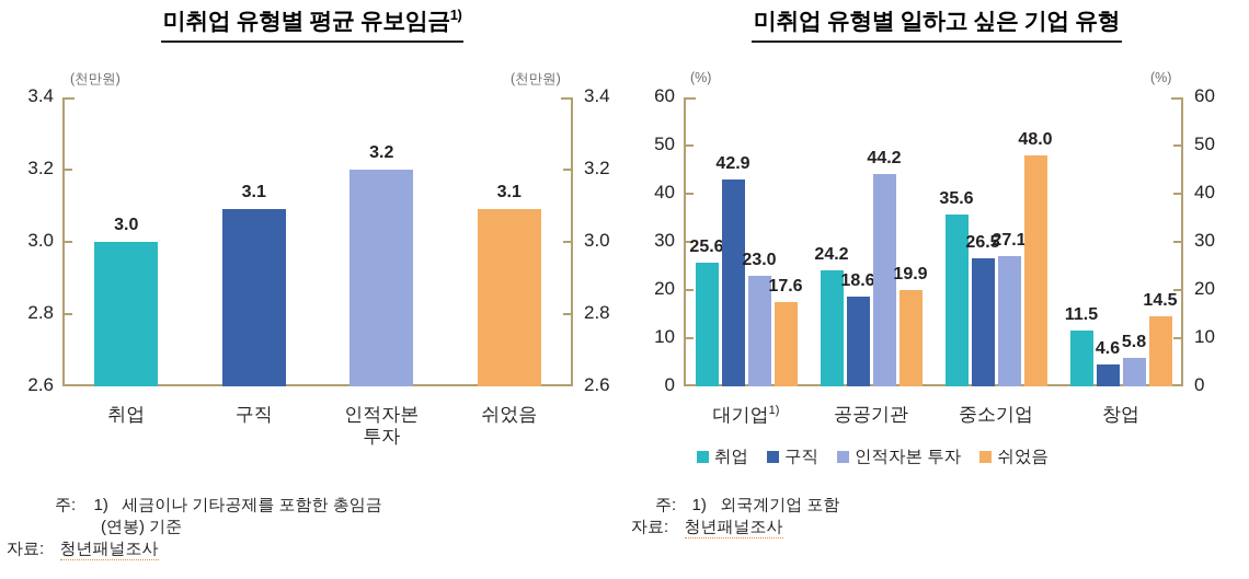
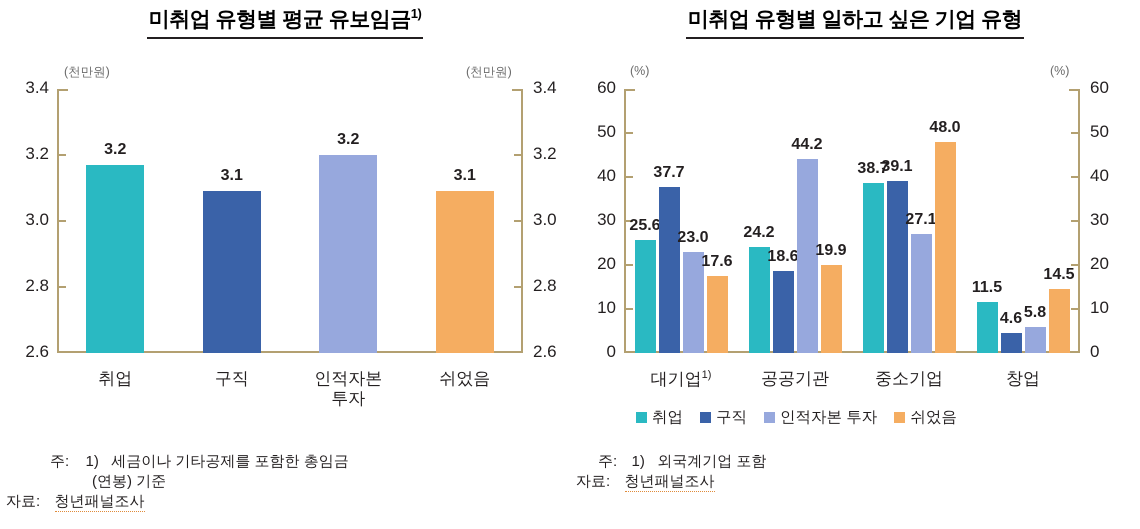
미취업 유형별 평균 유보임금1)/취업: 3.0 -> 3.2
미취업 유형별 일하고 싶은 기업 유형/구직/대기업1): 42.9 -> 37.7
미취업 유형별 일하고 싶은 기업 유형/취업/중소기업: 35.6 -> 38.7
미취업 유형별 일하고 싶은 기업 유형/구직/중소기업: 26.5 -> 39.1
